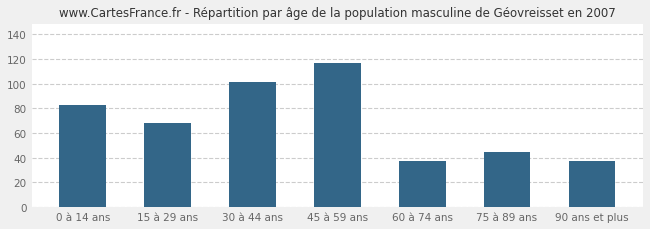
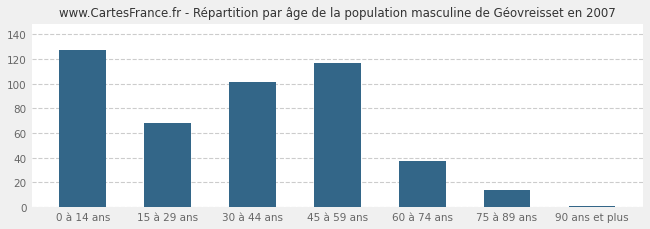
0 à 14 ans: 83 -> 127
75 à 89 ans: 45 -> 14
90 ans et plus: 37 -> 1
